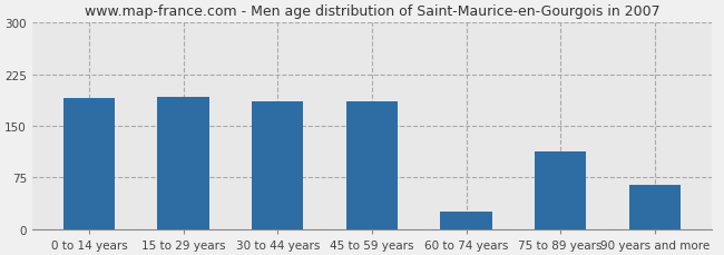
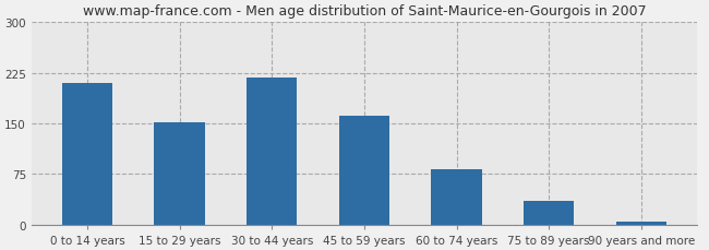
0 to 14 years: 190 -> 210
15 to 29 years: 192 -> 152
30 to 44 years: 186 -> 218
45 to 59 years: 186 -> 161
60 to 74 years: 26 -> 82
75 to 89 years: 112 -> 35
90 years and more: 64 -> 5
